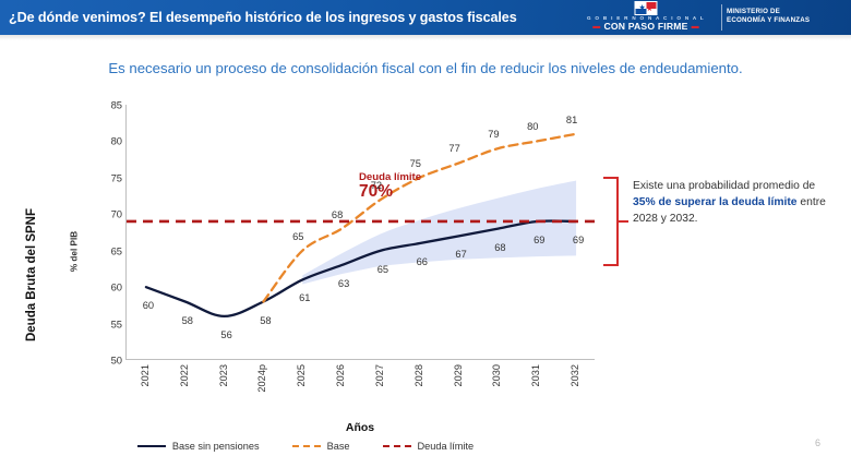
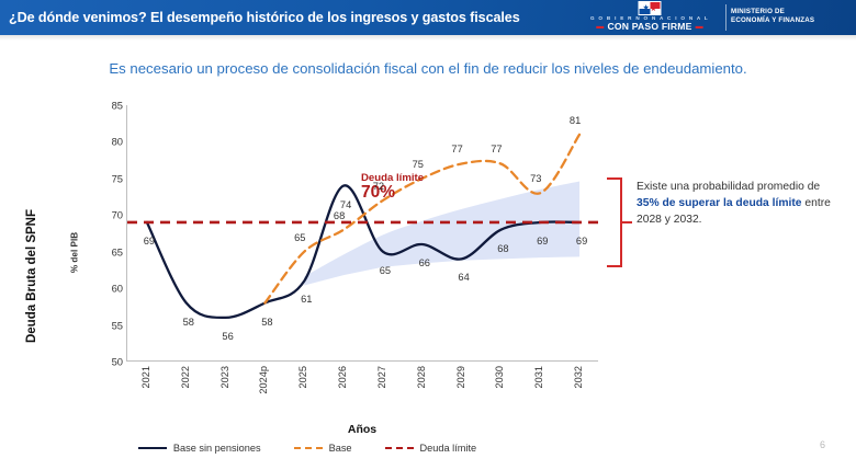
Base sin pensiones/2021: 60 -> 69
Base sin pensiones/2026: 63 -> 74
Base sin pensiones/2029: 67 -> 64
Base/2030: 79 -> 77
Base/2031: 80 -> 73
